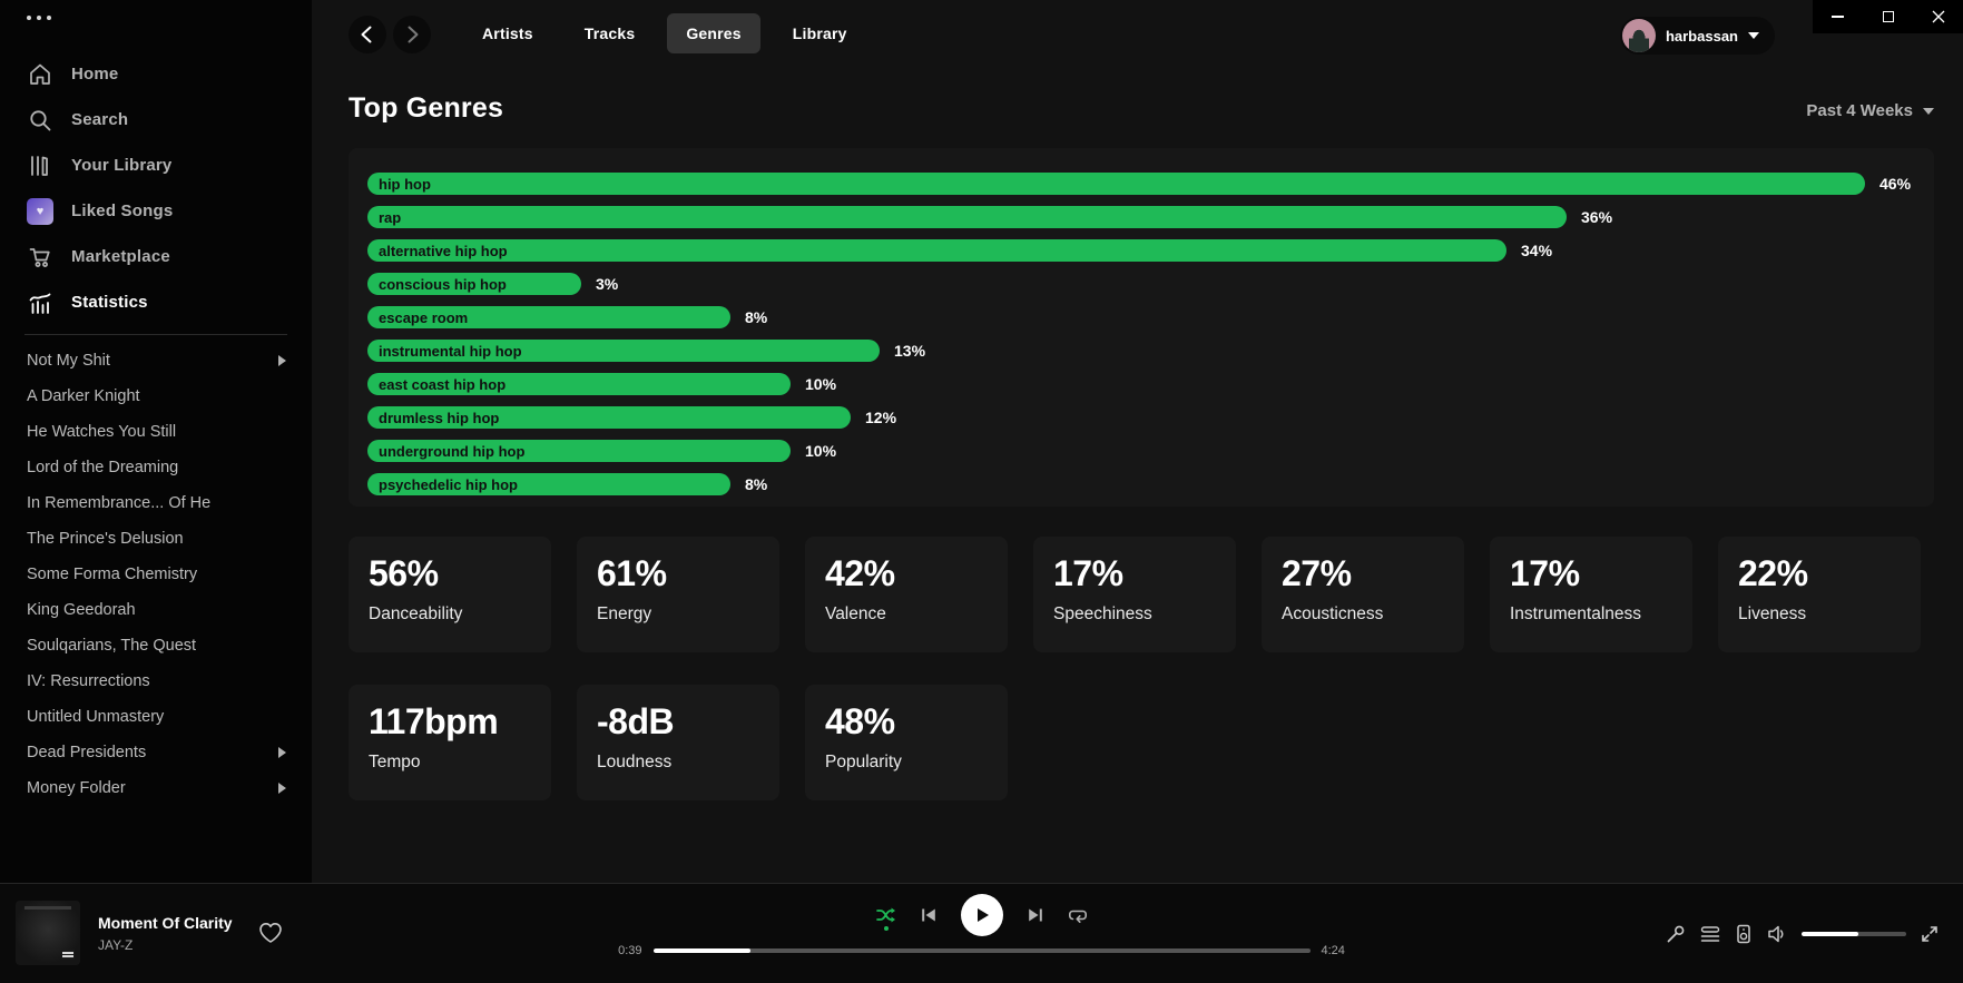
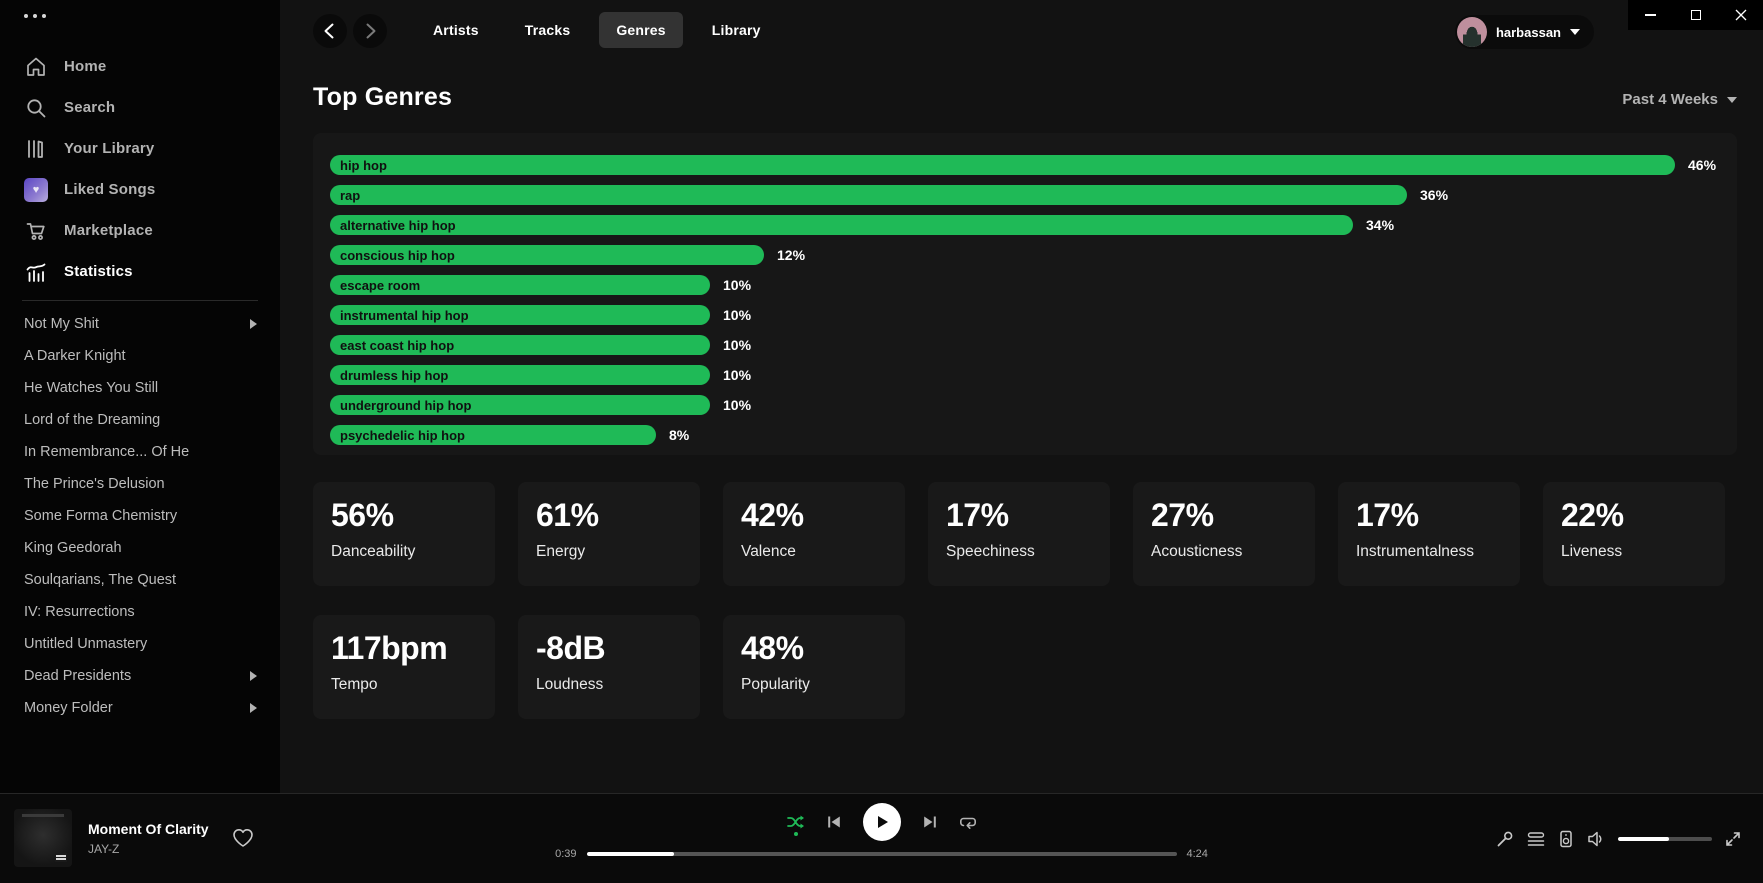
conscious hip hop: 3% -> 12%
escape room: 8% -> 10%
instrumental hip hop: 13% -> 10%
drumless hip hop: 12% -> 10%
